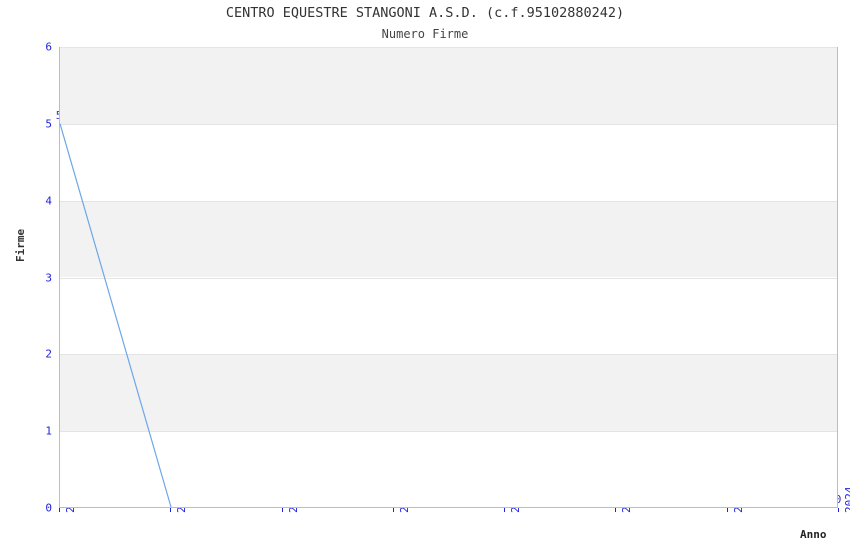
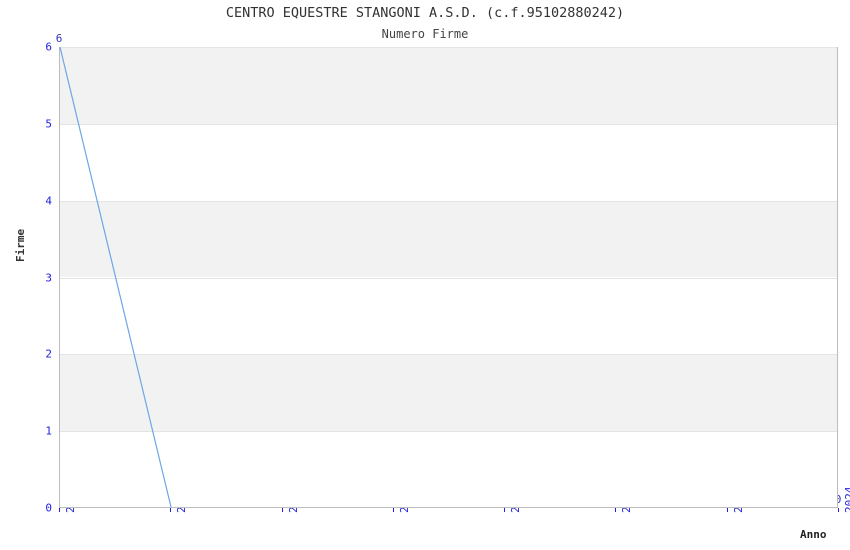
2016: 5 -> 6
